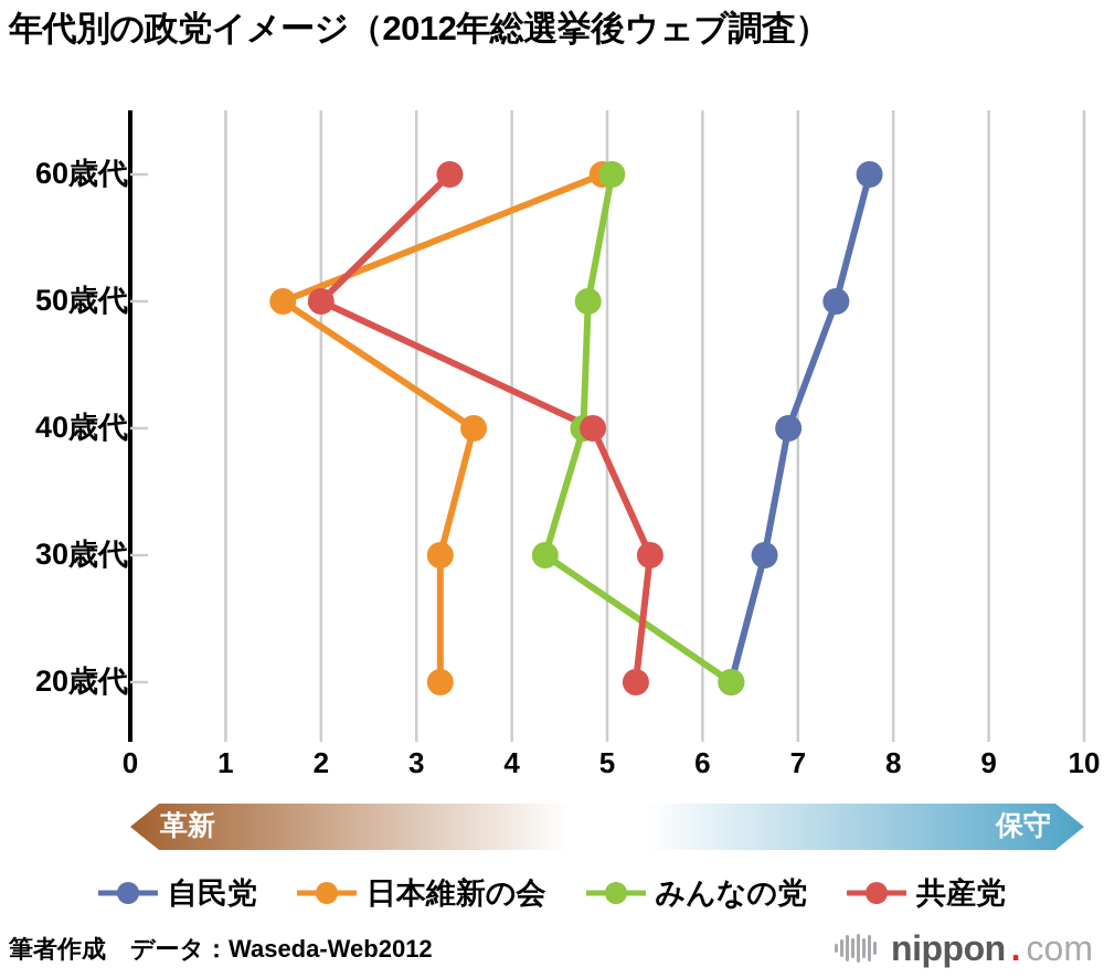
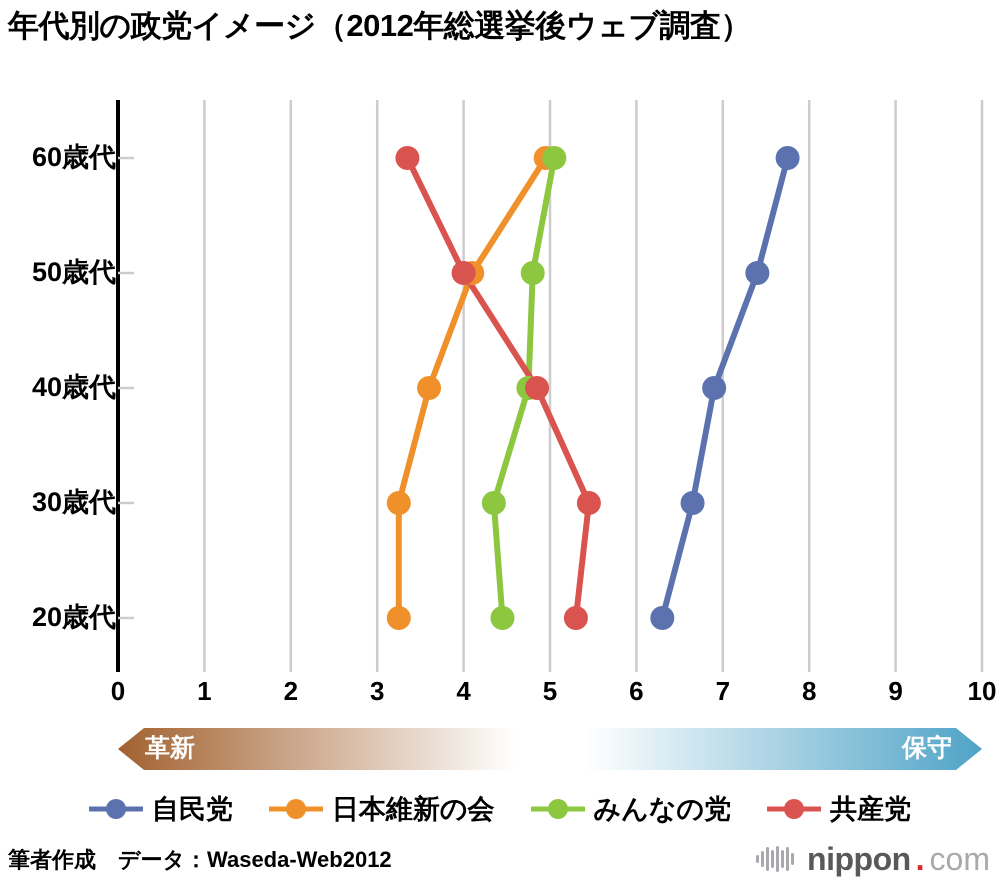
みんなの党/20歳代: 6.3 -> 4.5
日本維新の会/50歳代: 1.6 -> 4.1
共産党/50歳代: 2.0 -> 4.0
